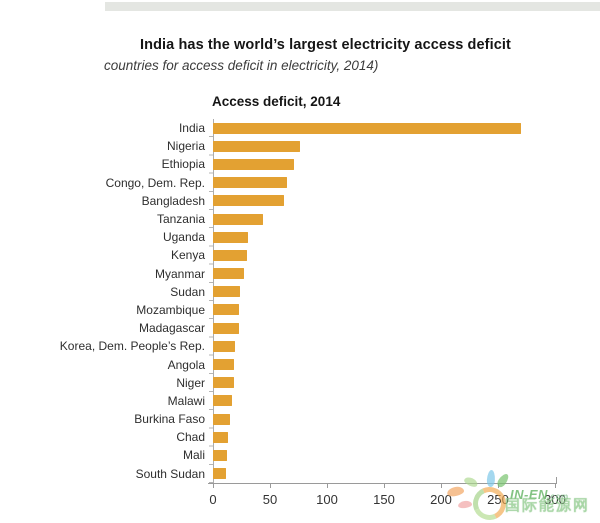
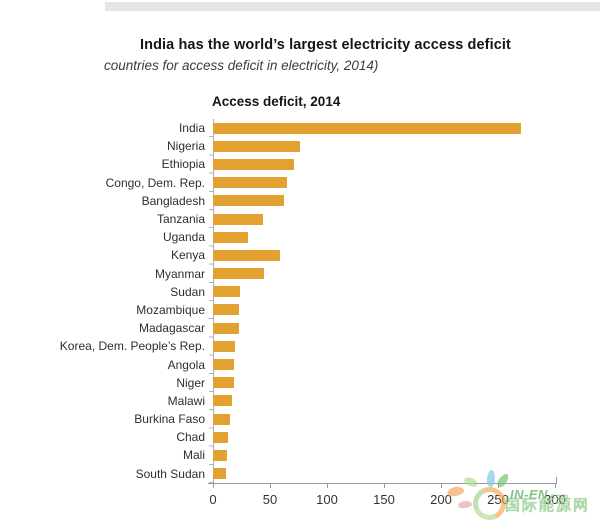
Kenya: 30 -> 59
Myanmar: 27 -> 45
